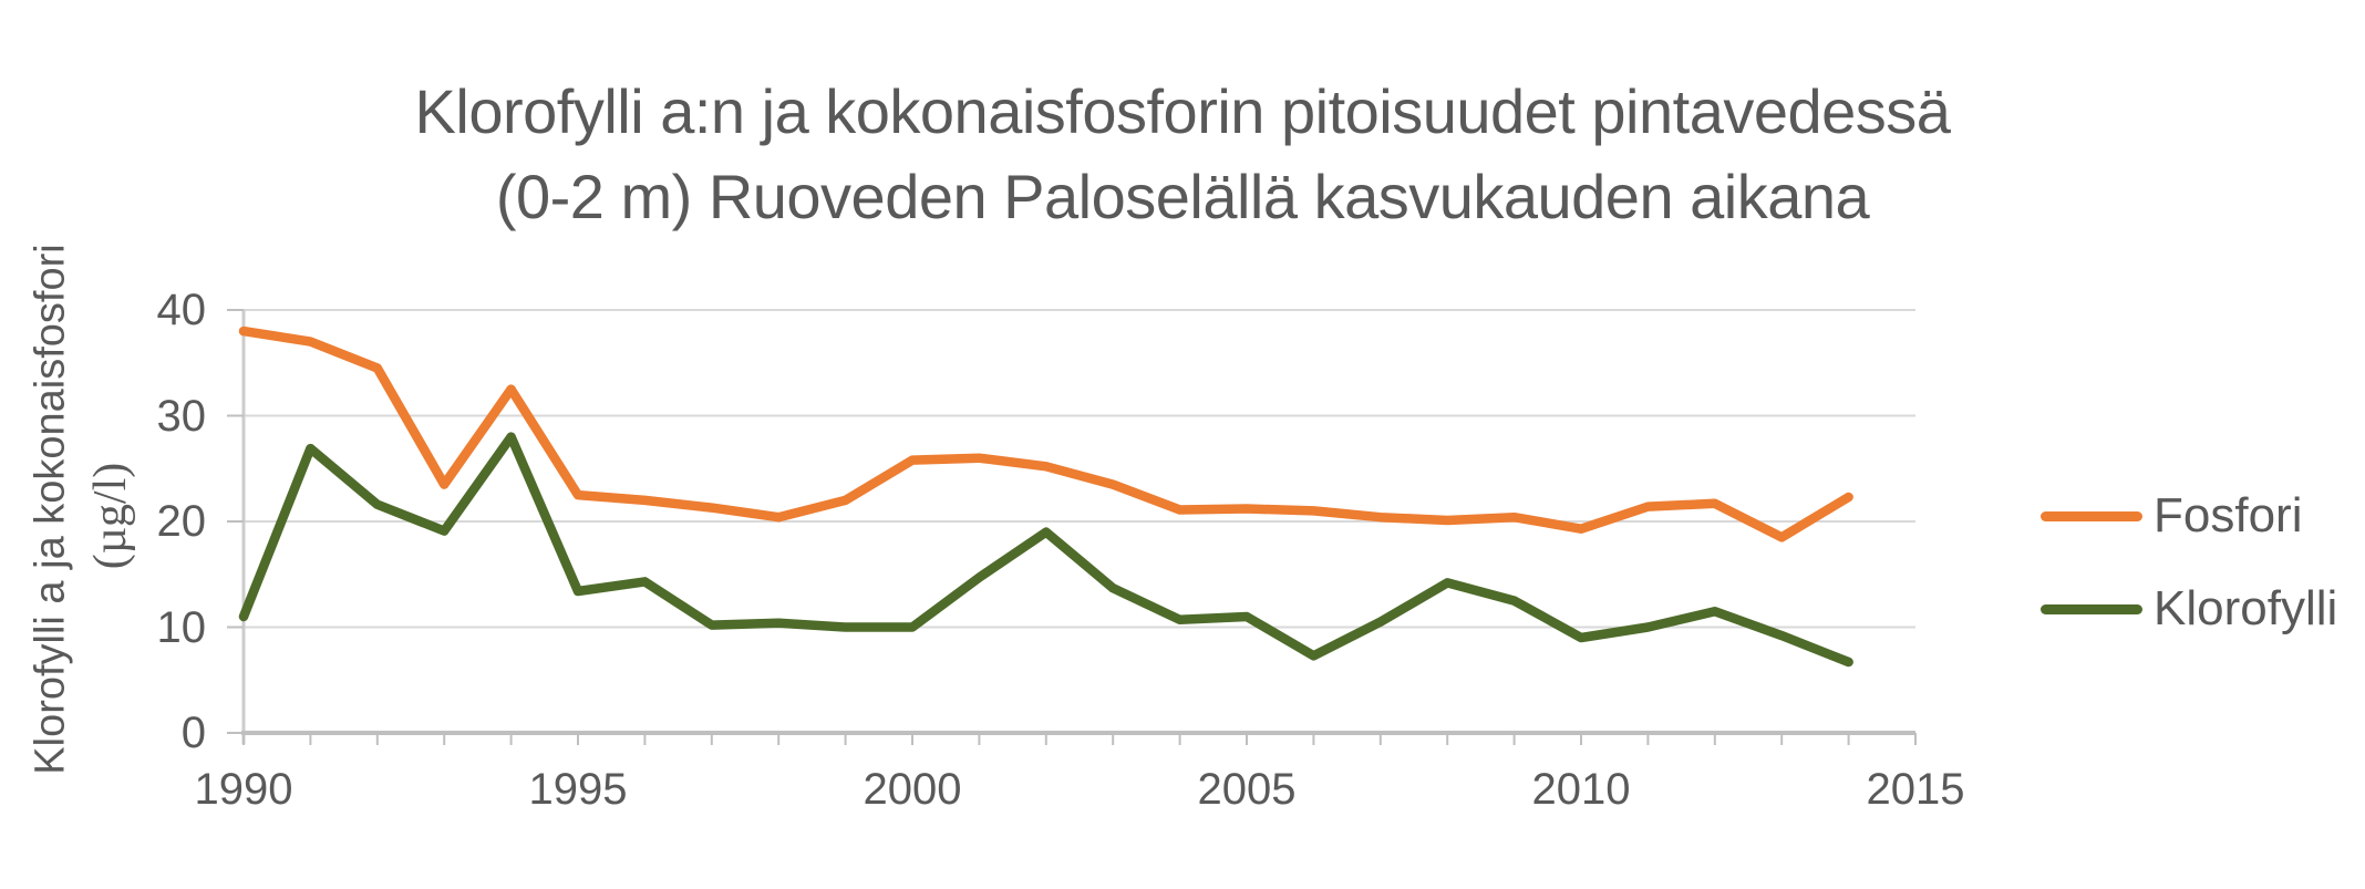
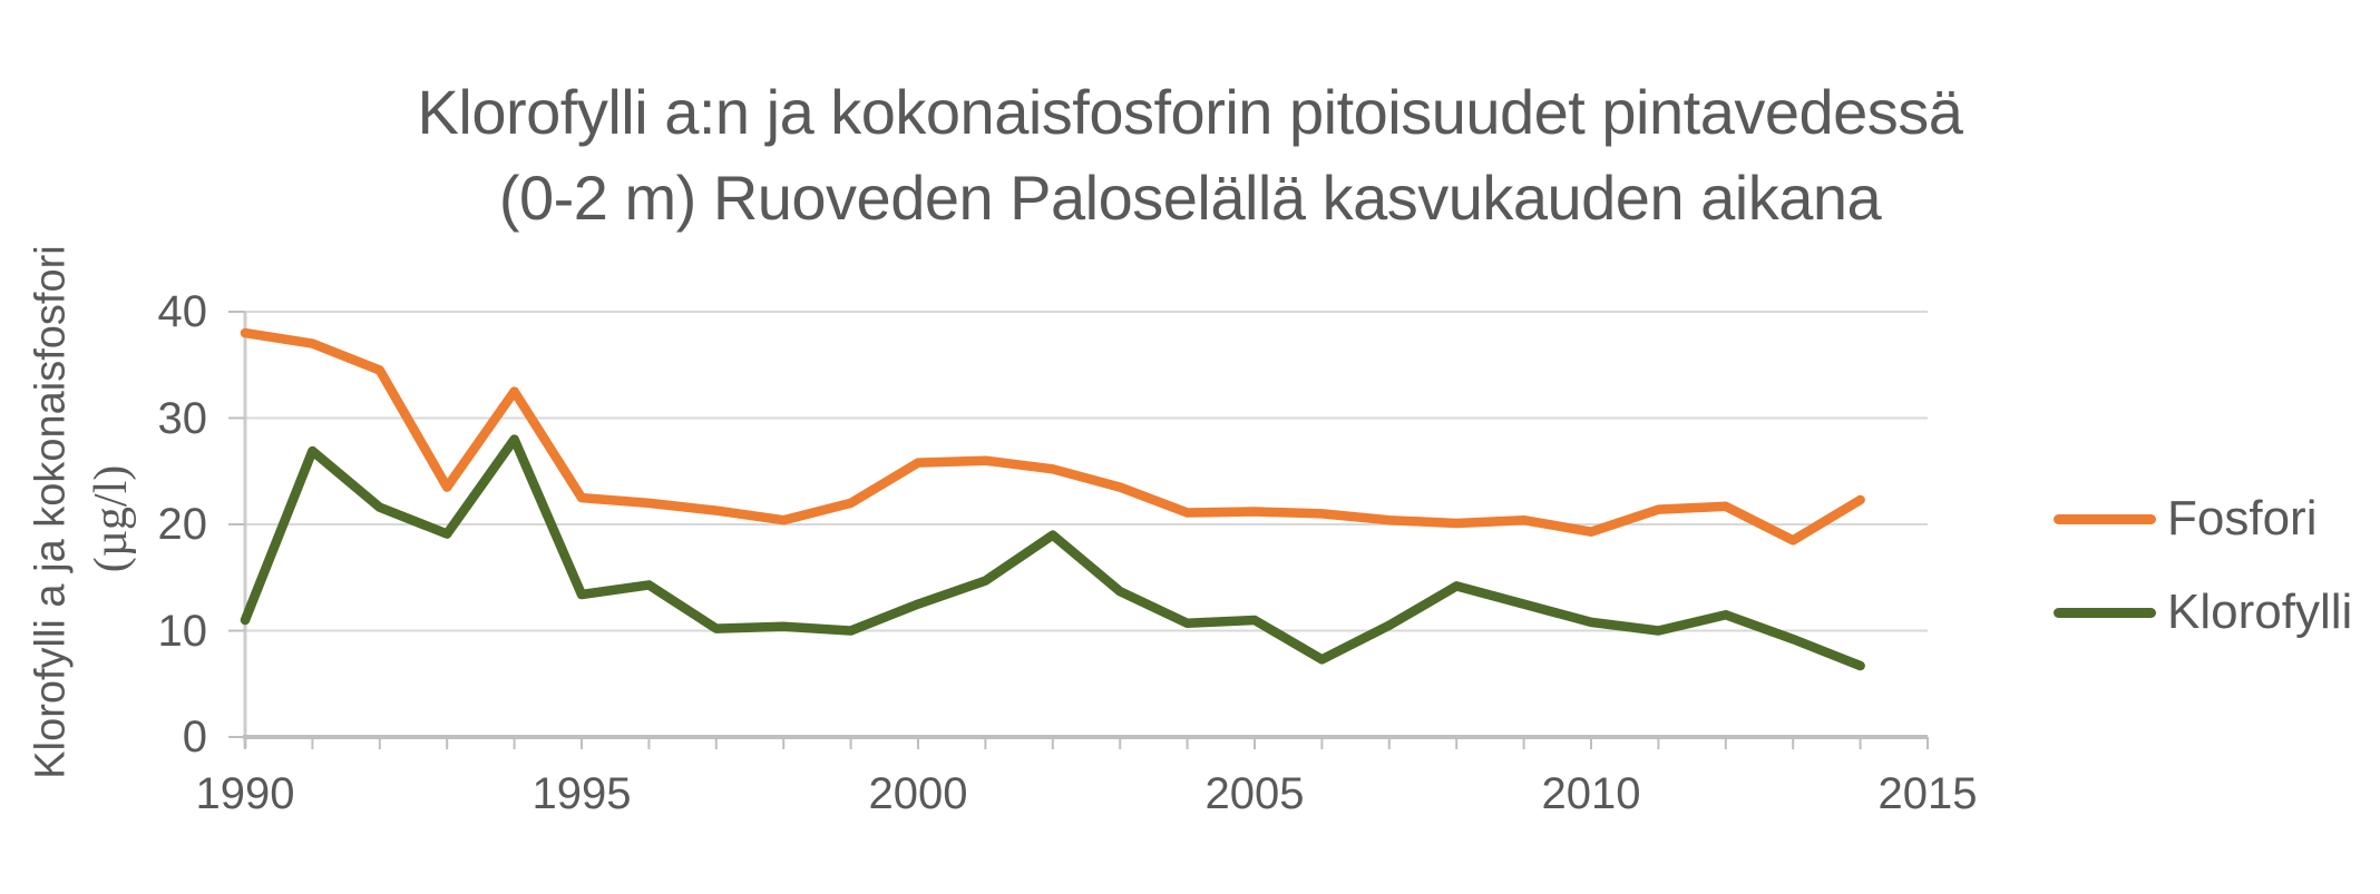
Klorofylli/2000: 10 -> 12
Klorofylli/2010: 9 -> 11
